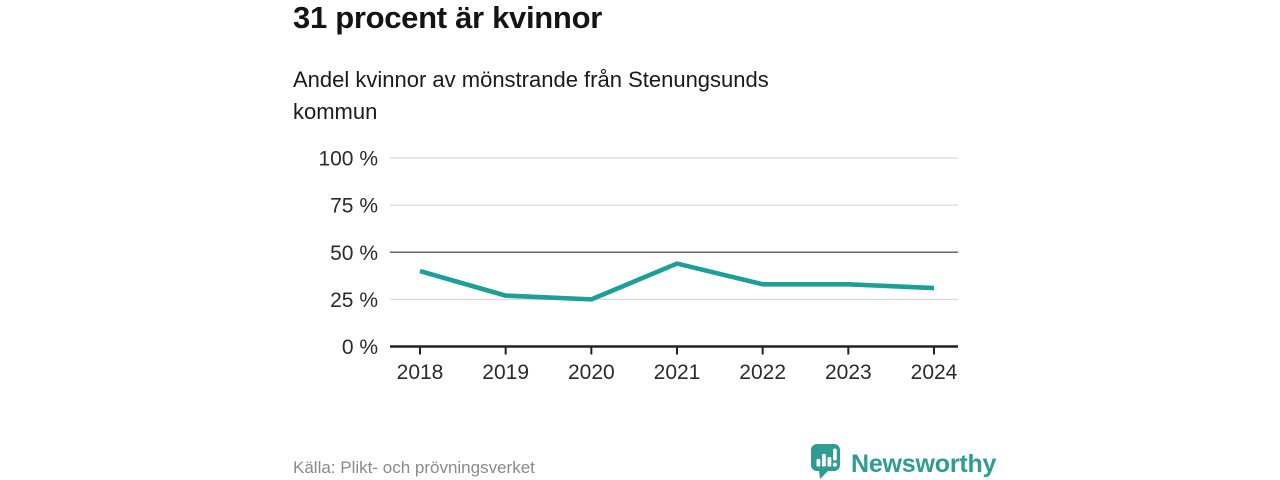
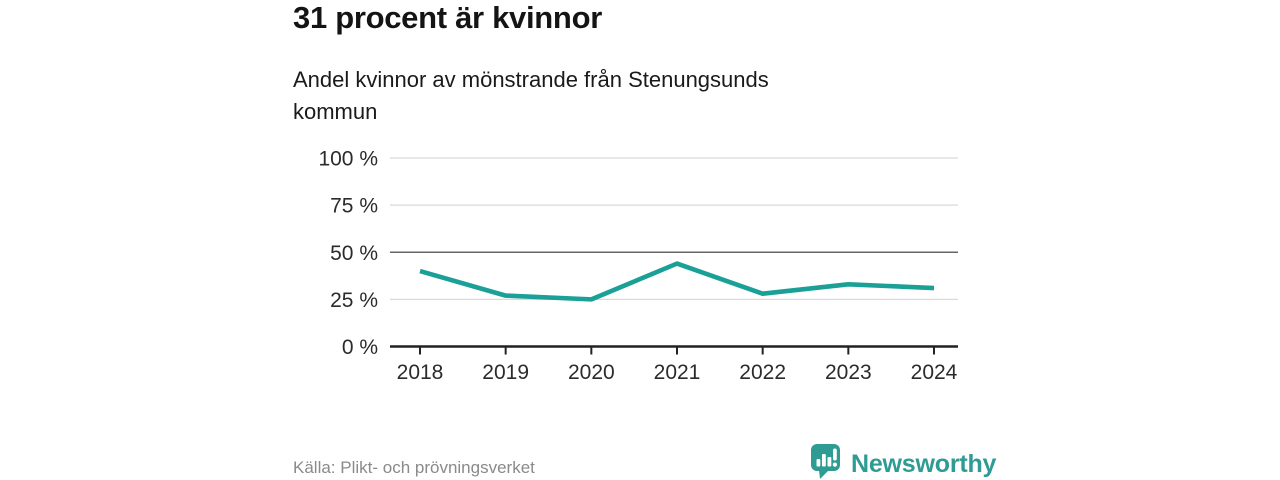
2022: 33% -> 28%
